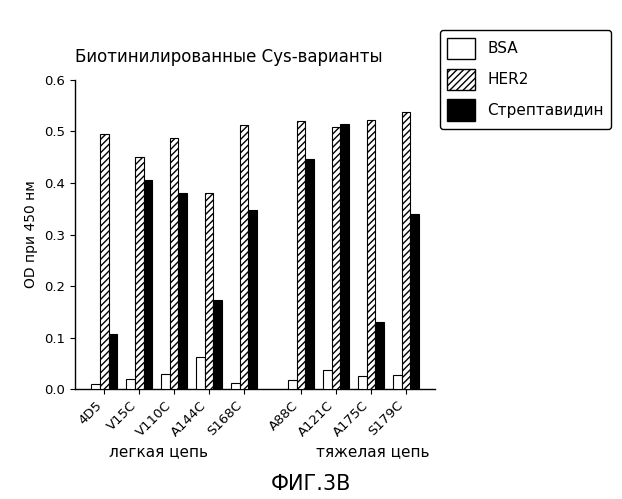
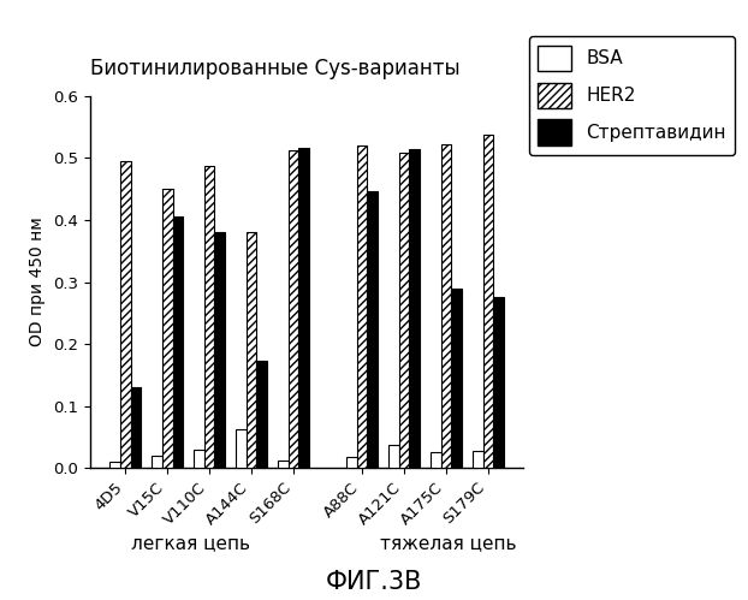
Стрептавидин/4D5: 0.107 -> 0.130
Стрептавидин/S168C: 0.347 -> 0.516
Стрептавидин/A175C: 0.130 -> 0.290
Стрептавидин/S179C: 0.340 -> 0.276
